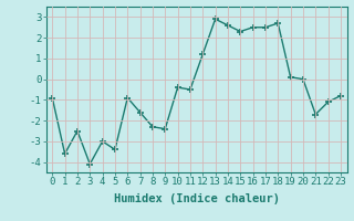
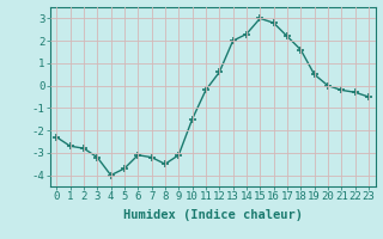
0: -0.9 -> -2.3
1: -3.6 -> -2.7
2: -2.5 -> -2.8
3: -4.1 -> -3.2
4: -3.0 -> -4.0
5: -3.4 -> -3.7
6: -0.9 -> -3.1
7: -1.6 -> -3.2
8: -2.3 -> -3.5
9: -2.4 -> -3.1
10: -0.4 -> -1.5
11: -0.5 -> -0.2
12: 1.2 -> 0.6
13: 2.9 -> 2.0
14: 2.6 -> 2.3
15: 2.3 -> 3.0
16: 2.5 -> 2.8
17: 2.5 -> 2.2
18: 2.7 -> 1.6
19: 0.1 -> 0.5
21: -1.7 -> -0.2
22: -1.1 -> -0.3
23: -0.8 -> -0.5
